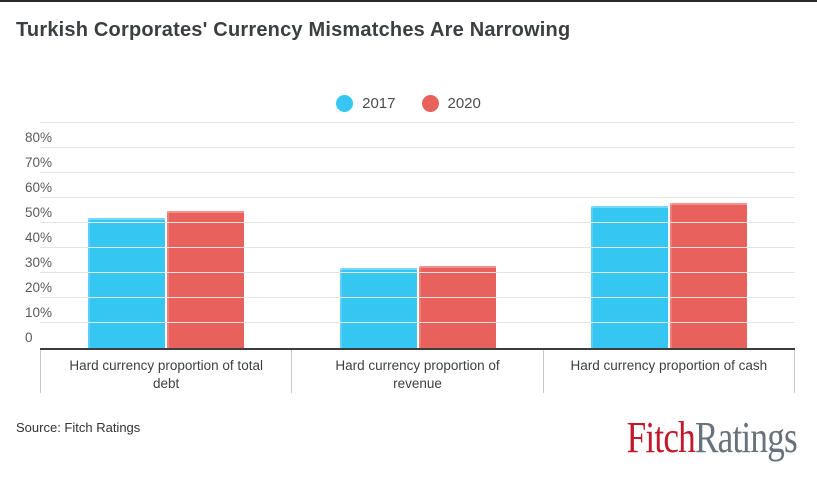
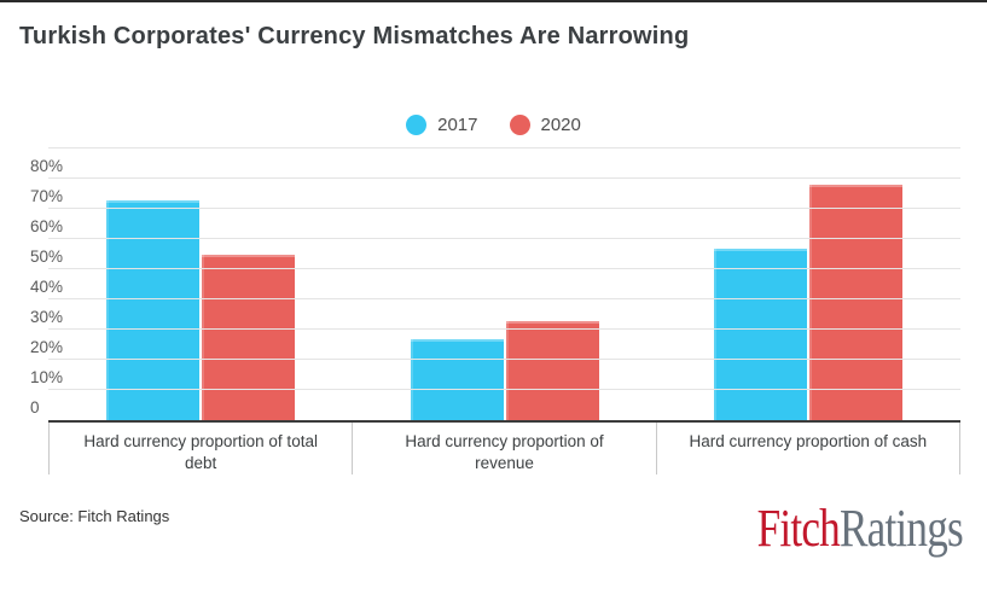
2017/Hard currency proportion of total debt: 52% -> 73%
2017/Hard currency proportion of revenue: 32% -> 27%
2020/Hard currency proportion of cash: 58% -> 78%
